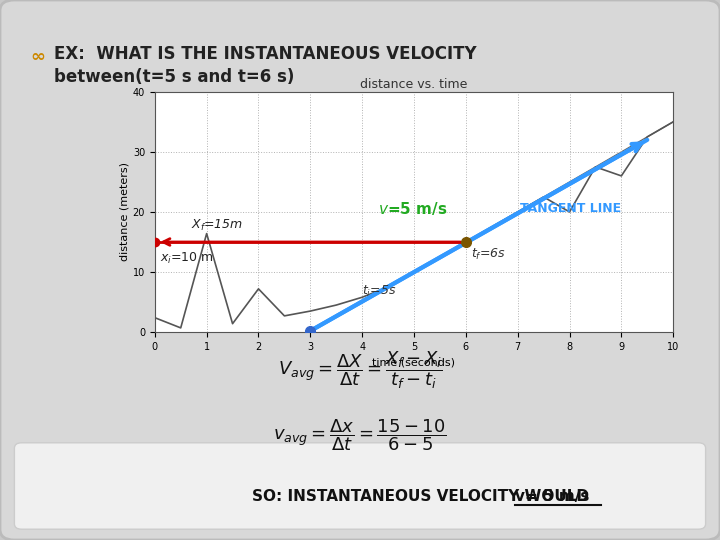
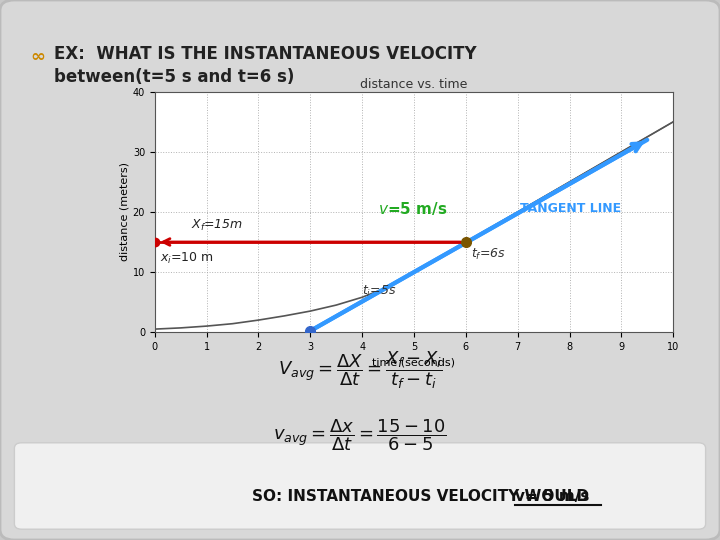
0: 2.4 -> 0.5
1: 16.4 -> 1.0
2: 7.2 -> 2.0
8: 20.0 -> 25.0
9: 26.0 -> 30.0
